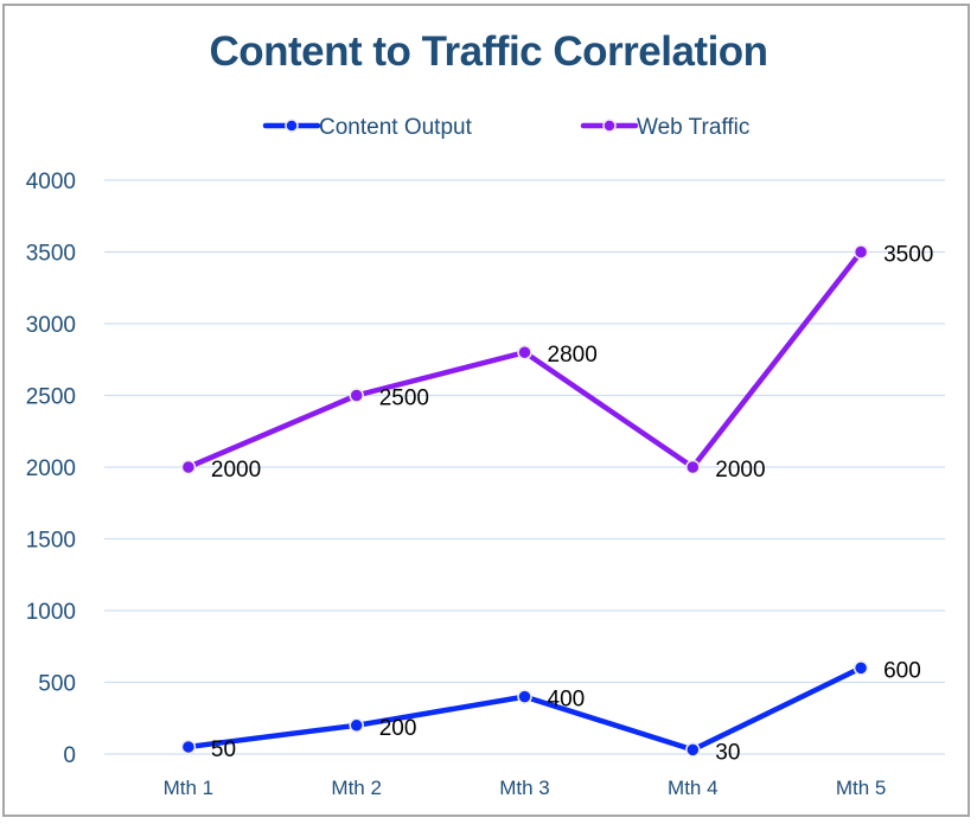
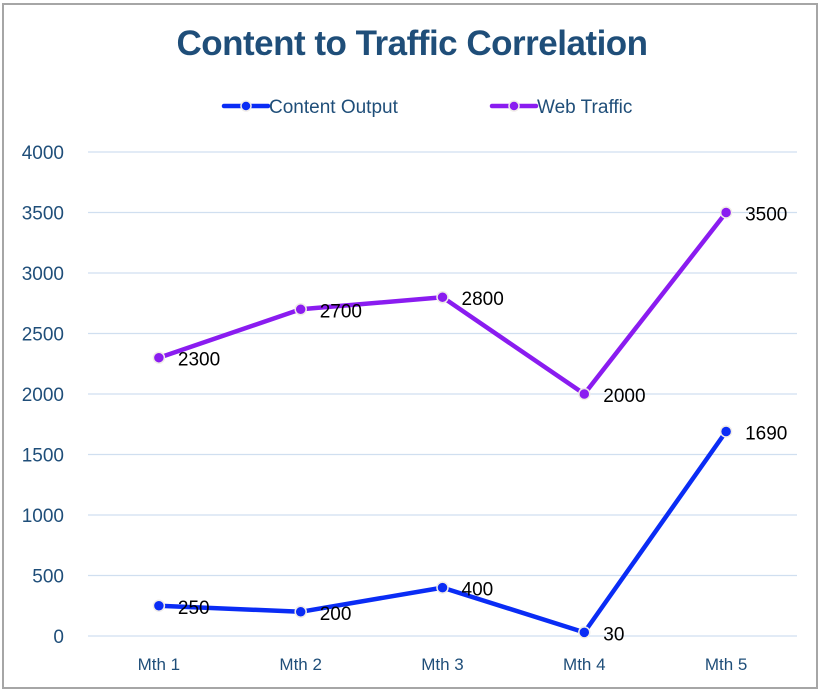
Content Output/Mth 1: 50 -> 250
Web Traffic/Mth 1: 2000 -> 2300
Web Traffic/Mth 2: 2500 -> 2700
Content Output/Mth 5: 600 -> 1690
